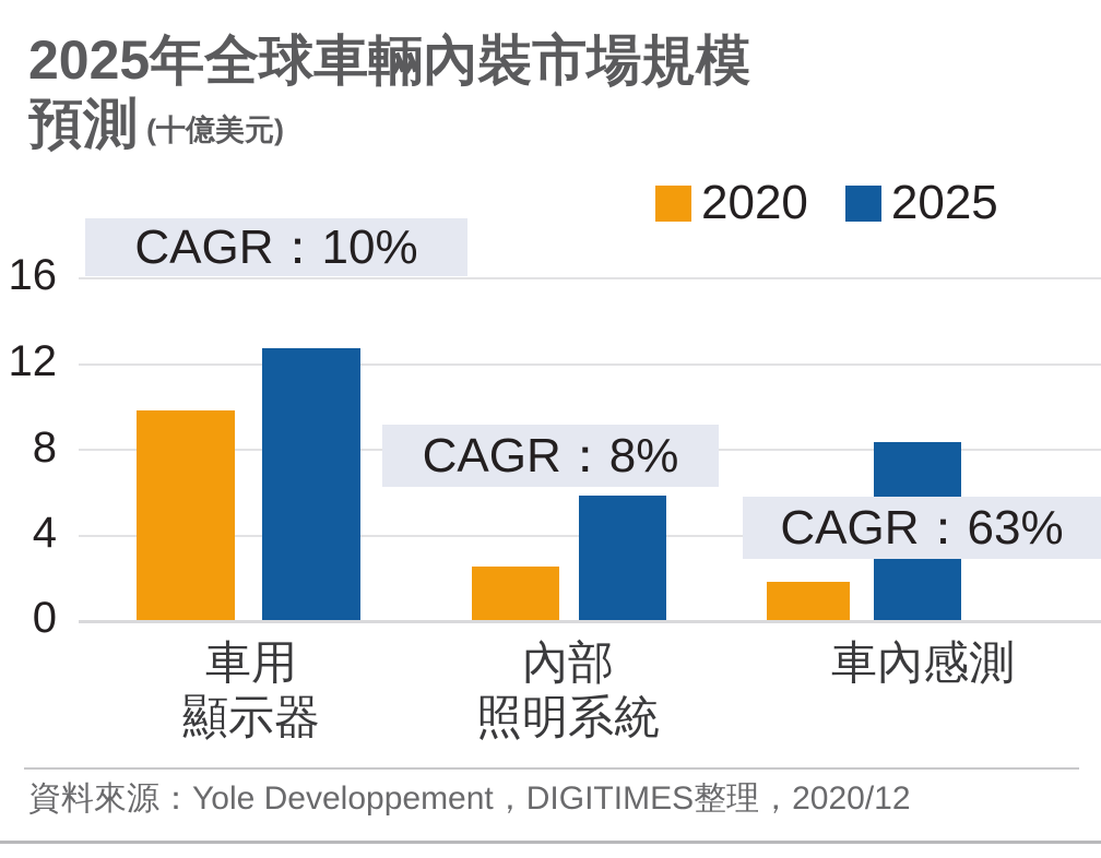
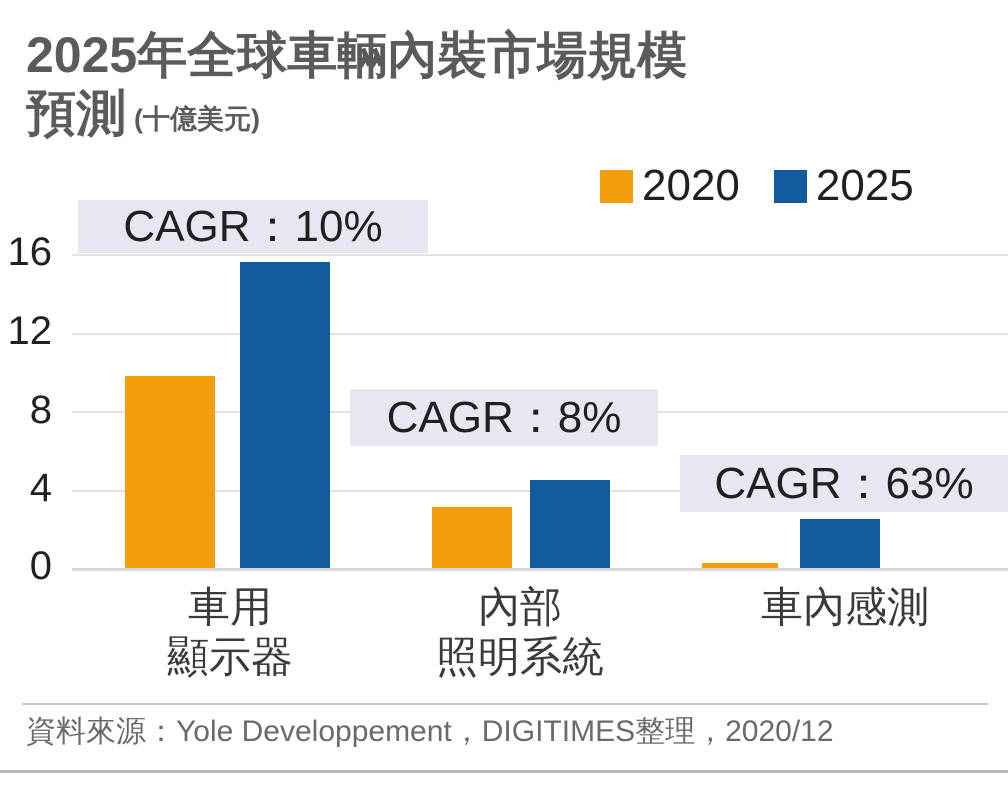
2025/車用顯示器: 12.7 -> 15.6
2020/內部照明系統: 2.5 -> 3.1
2025/內部照明系統: 5.8 -> 4.5
2020/車內感測: 1.8 -> 0.2
2025/車內感測: 8.3 -> 2.5
